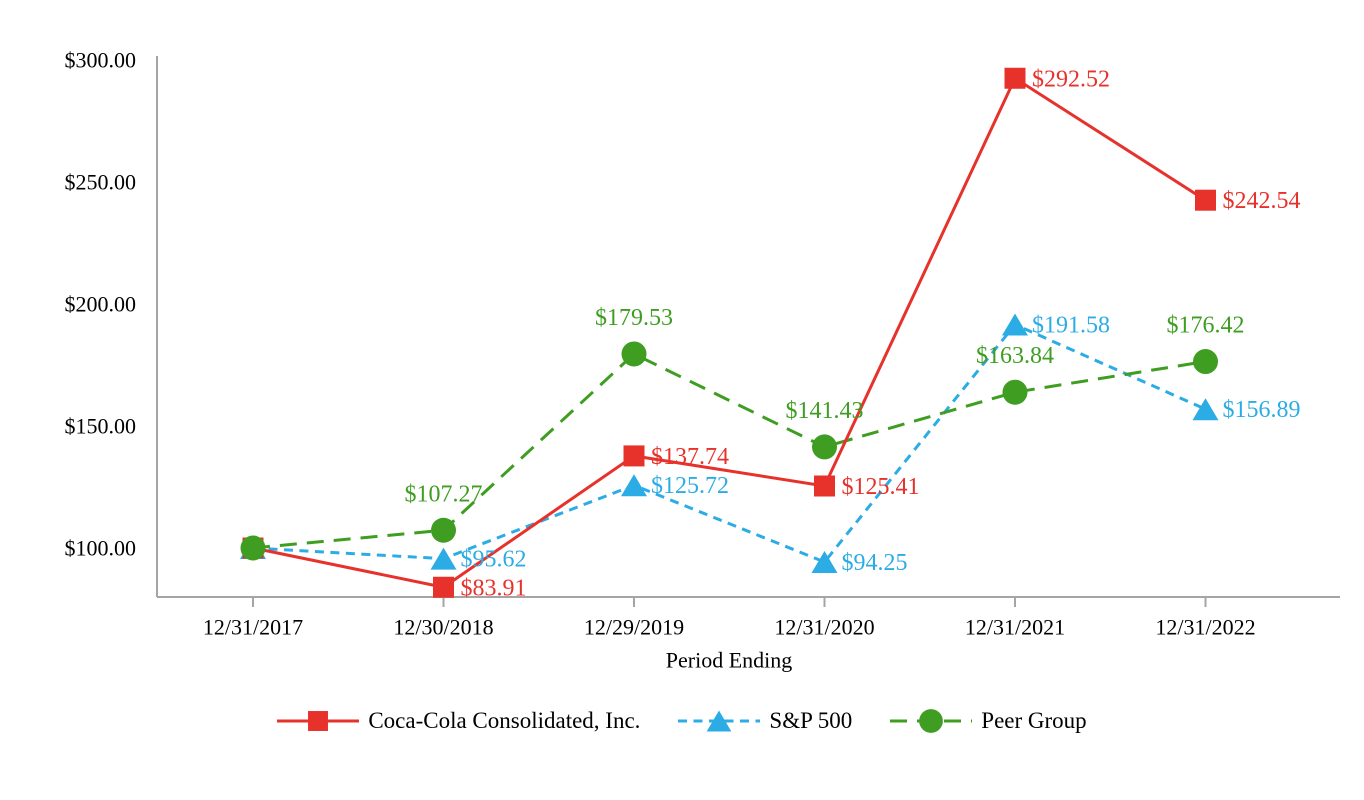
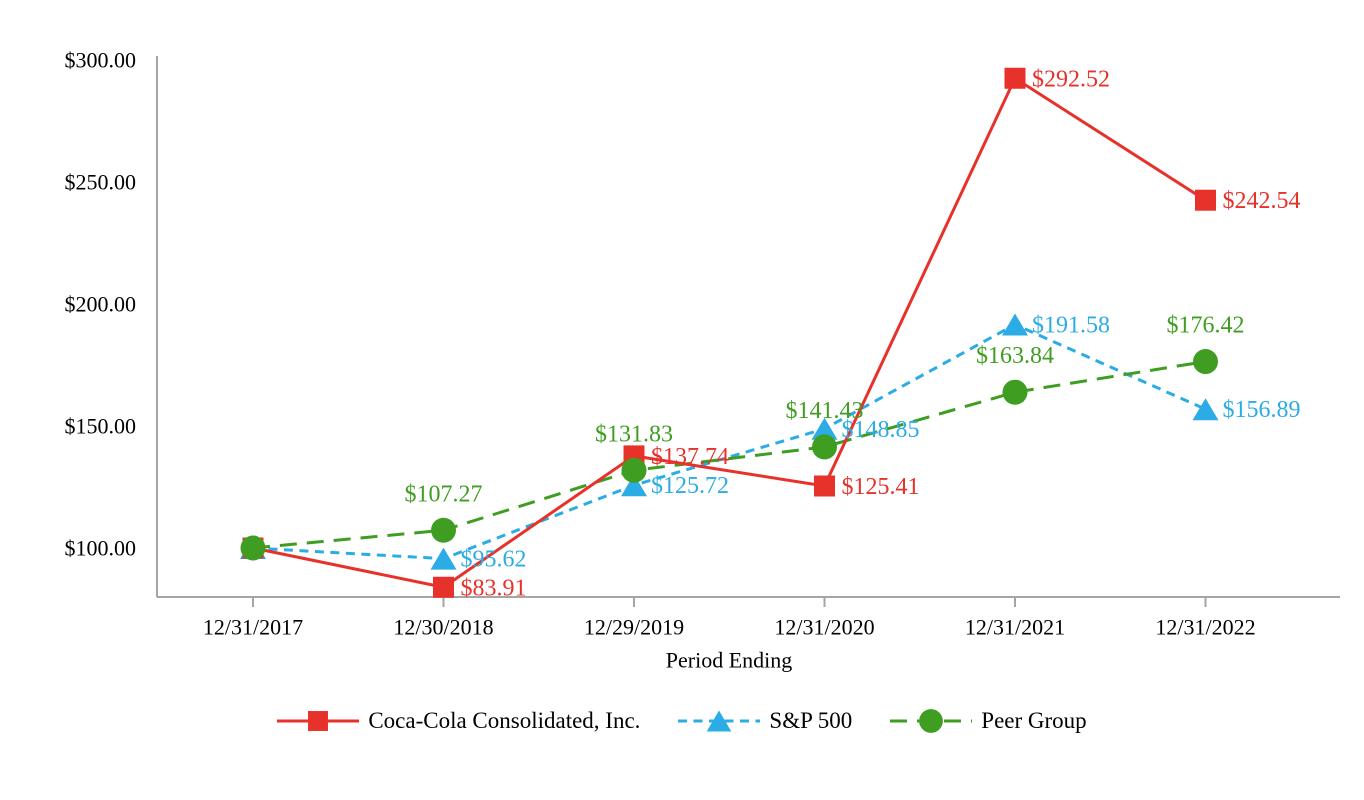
Peer Group/12/29/2019: $179.53 -> $131.83
S&P 500/12/31/2020: $94.25 -> $148.85
